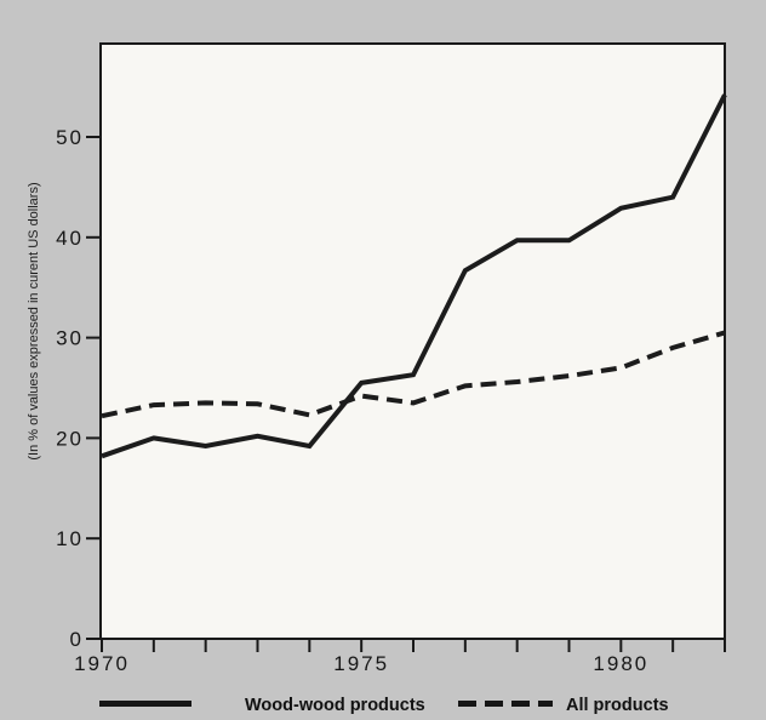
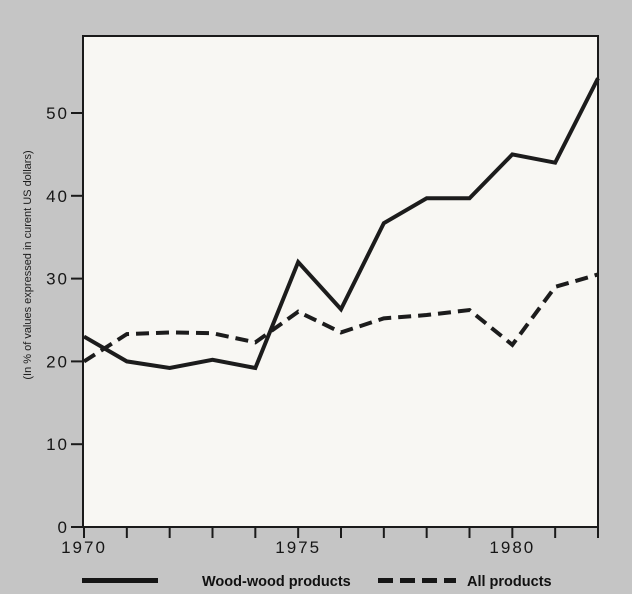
Wood-wood products/1970: 18 -> 23
All products/1970: 22 -> 20
Wood-wood products/1975: 26 -> 32
All products/1975: 24 -> 26
Wood-wood products/1980: 43 -> 45
All products/1980: 27 -> 22
